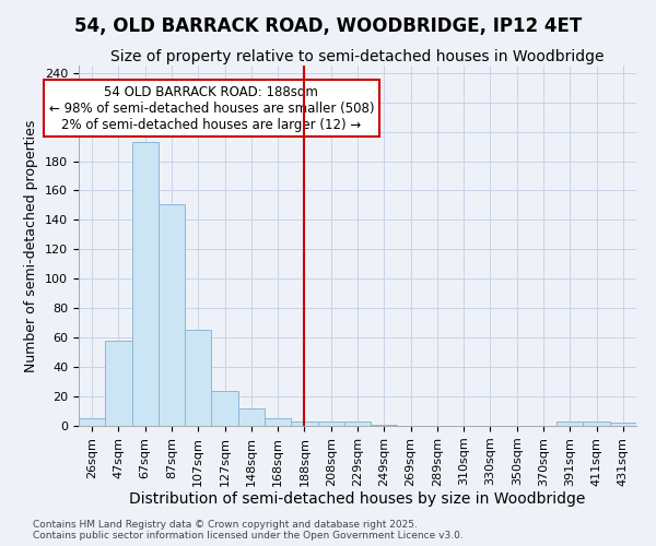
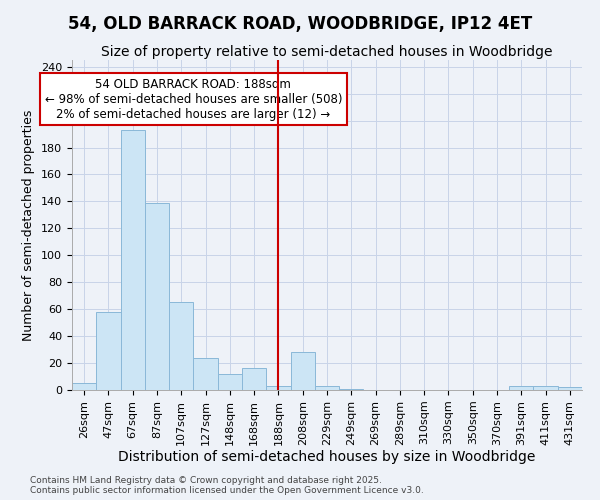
87sqm: 151 -> 139
168sqm: 5 -> 16
208sqm: 3 -> 28
